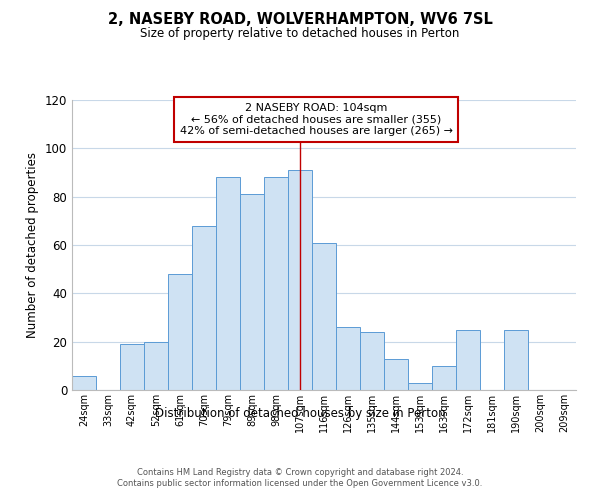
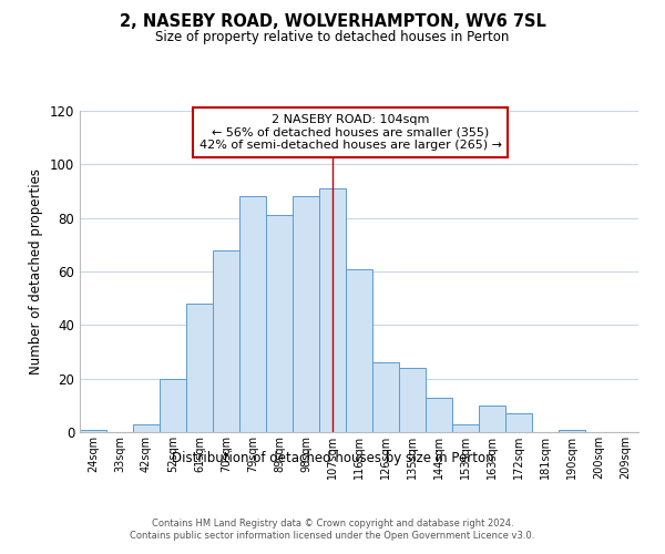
24sqm: 6 -> 1
42sqm: 19 -> 3
172sqm: 25 -> 7
190sqm: 25 -> 1
